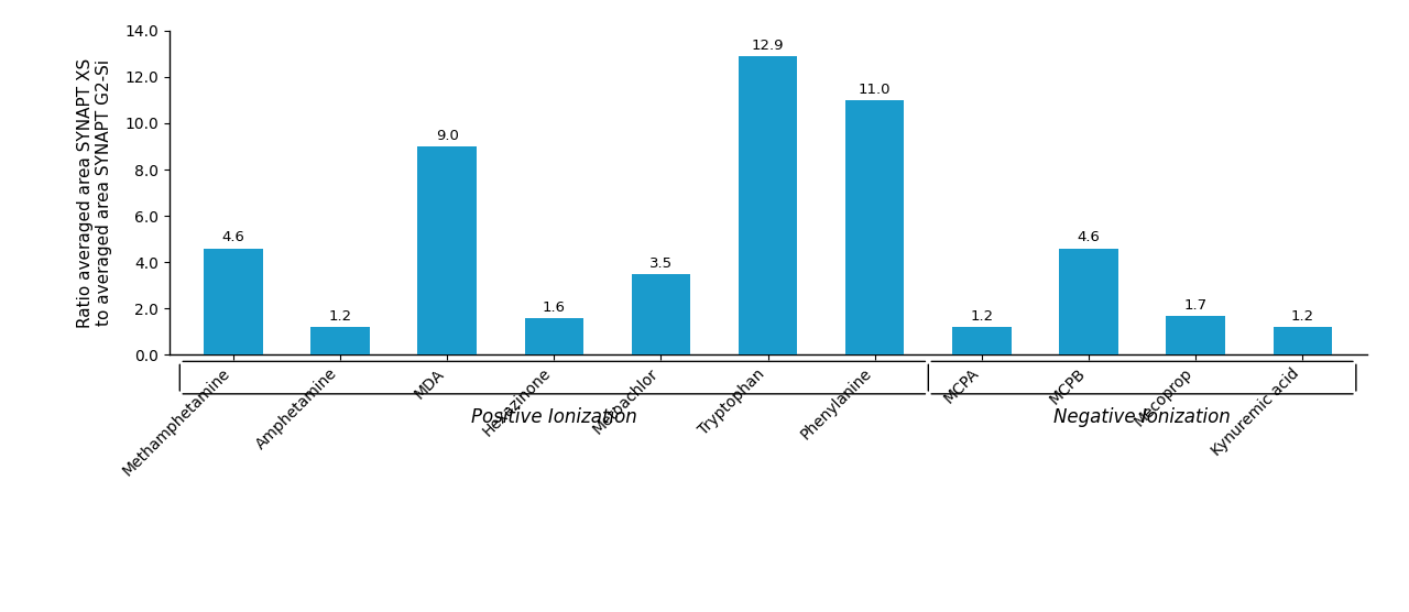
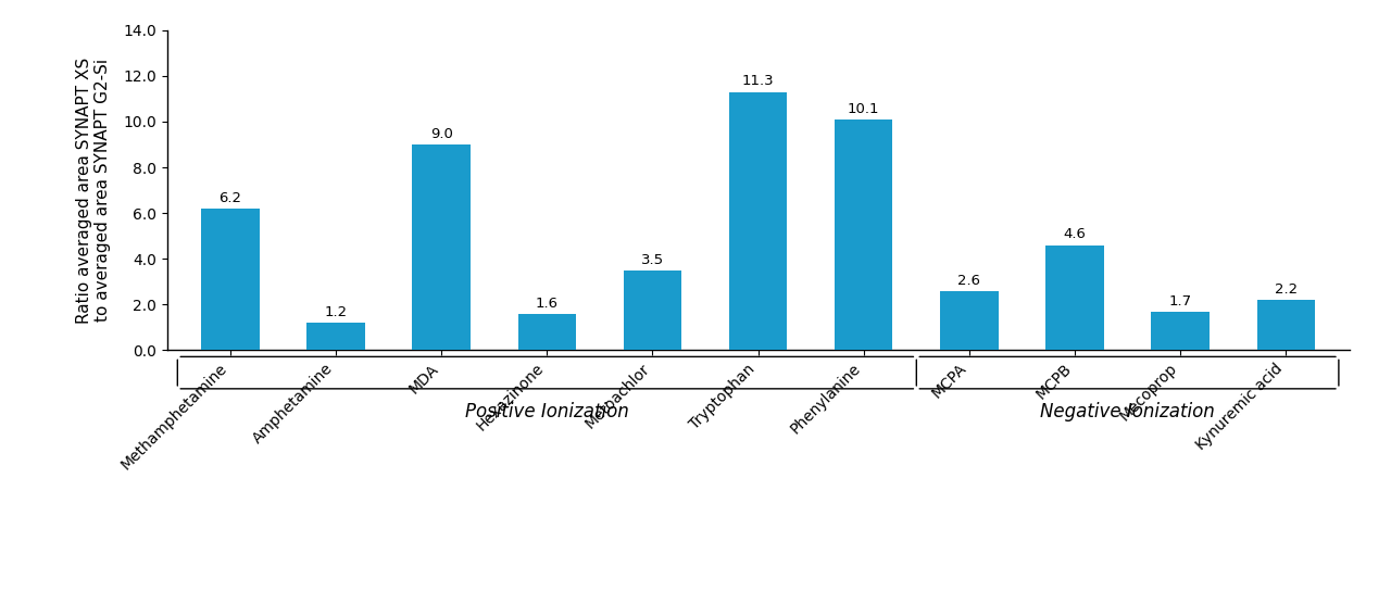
Methamphetamine: 4.6 -> 6.2
Tryptophan: 12.9 -> 11.3
Phenylanine: 11.0 -> 10.1
MCPA: 1.2 -> 2.6
Kynuremic acid: 1.2 -> 2.2
